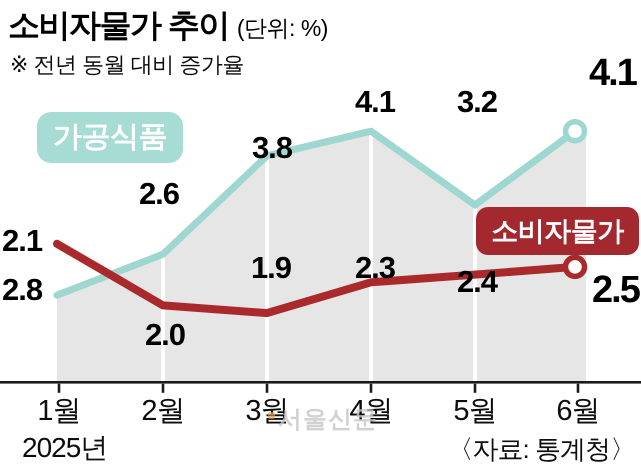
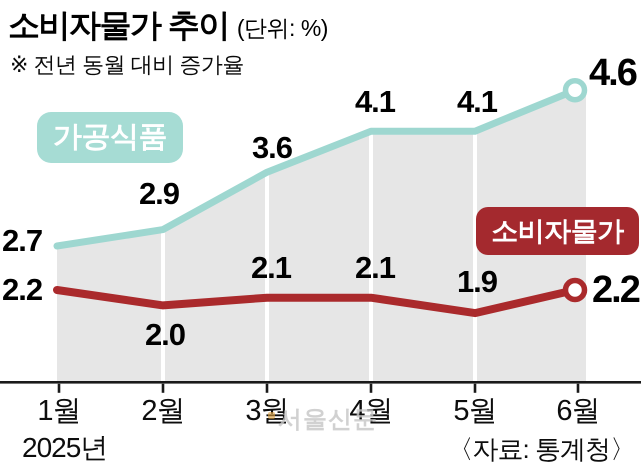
가공식품/1월: 2.1 -> 2.7
소비자물가/1월: 2.8 -> 2.2
가공식품/2월: 2.6 -> 2.9
가공식품/3월: 3.8 -> 3.6
소비자물가/3월: 1.9 -> 2.1
소비자물가/4월: 2.3 -> 2.1
가공식품/5월: 3.2 -> 4.1
소비자물가/5월: 2.4 -> 1.9
가공식품/6월: 4.1 -> 4.6
소비자물가/6월: 2.5 -> 2.2
